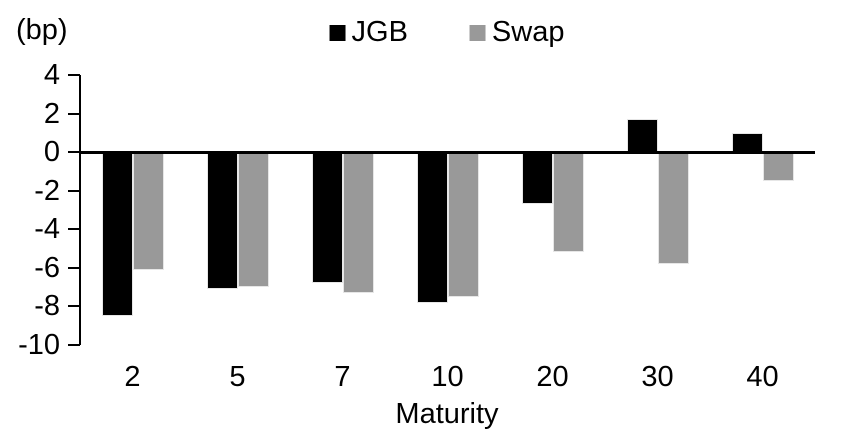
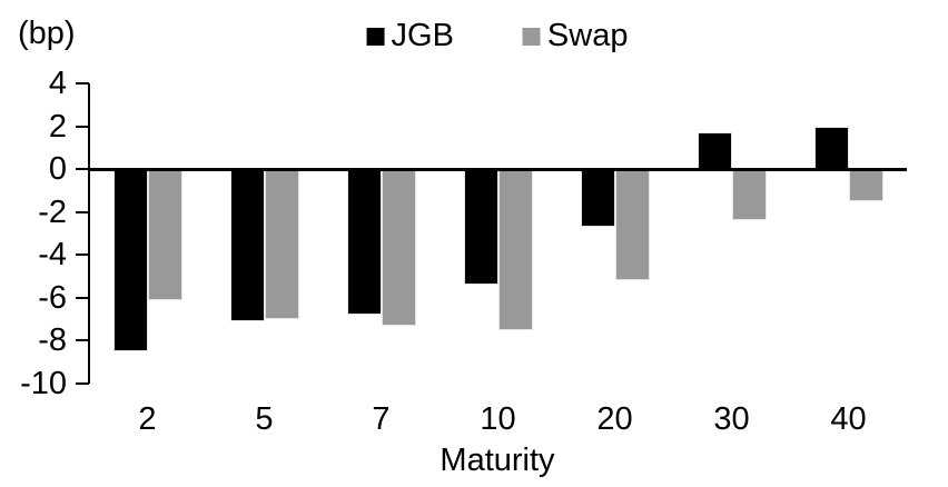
JGB/10: -7.8 -> -5.4
Swap/30: -5.8 -> -2.4
JGB/40: 1.0 -> 2.0
